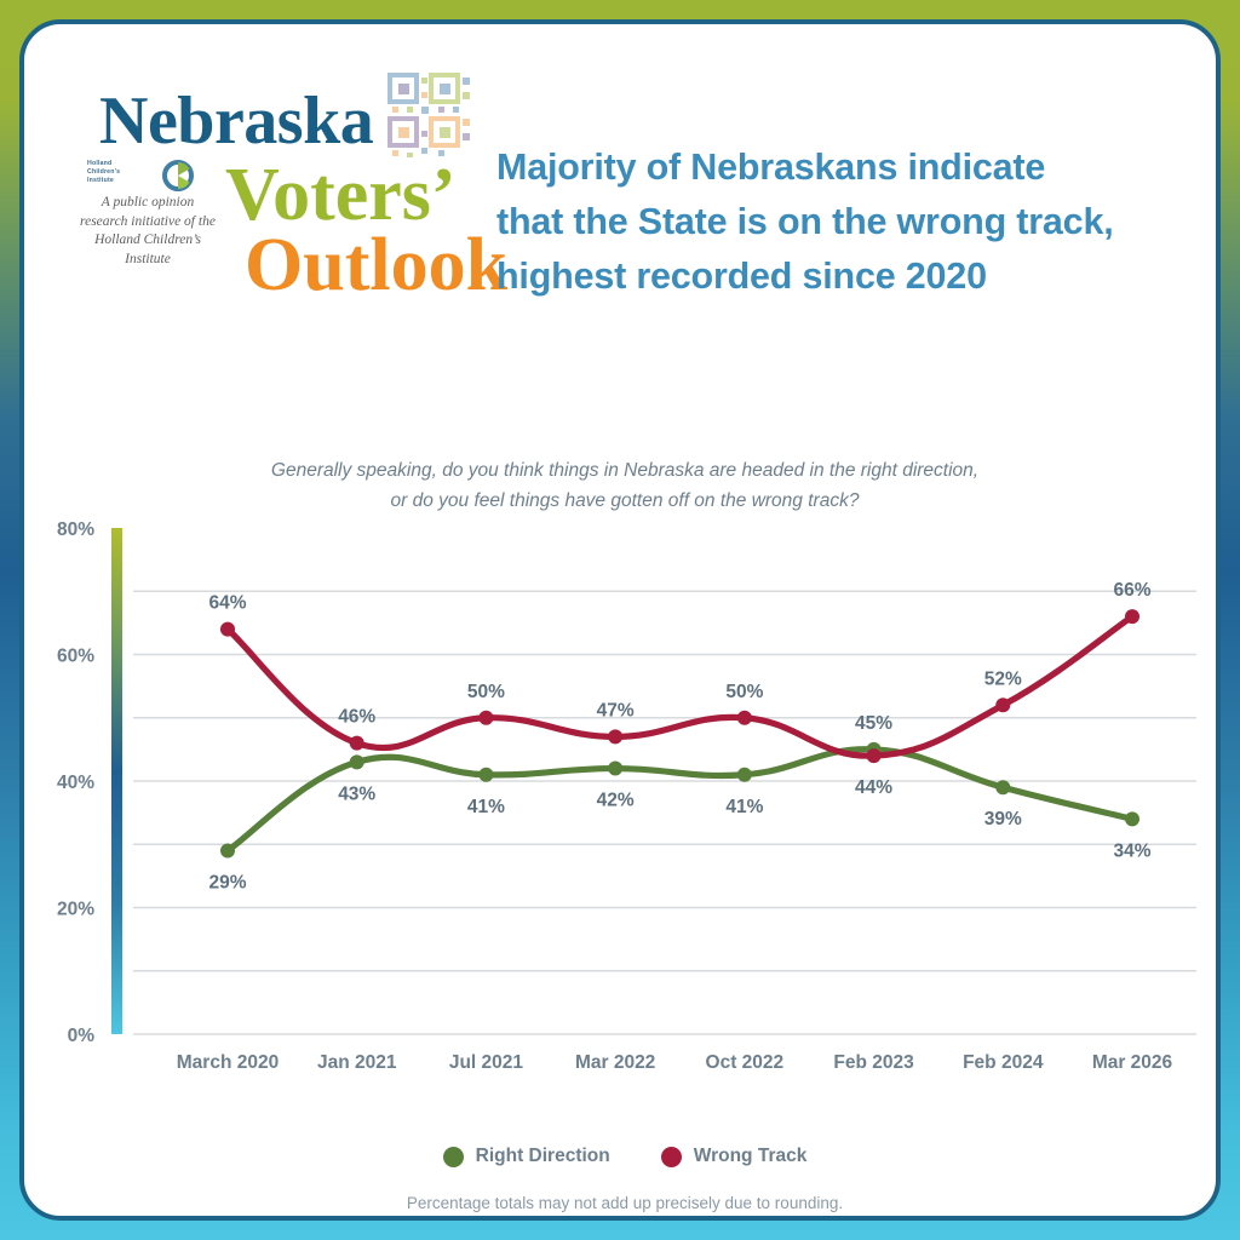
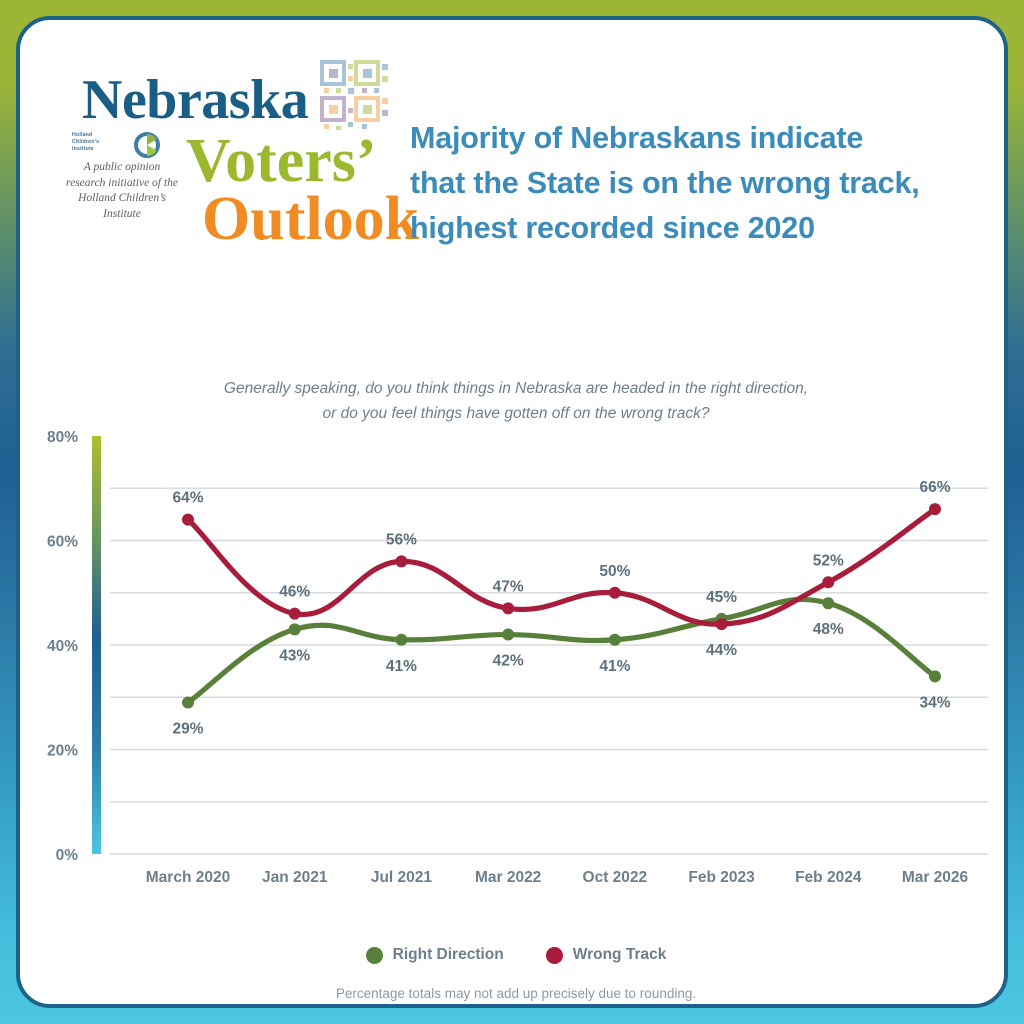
Wrong Track/Jul 2021: 50% -> 56%
Right Direction/Feb 2024: 39% -> 48%
